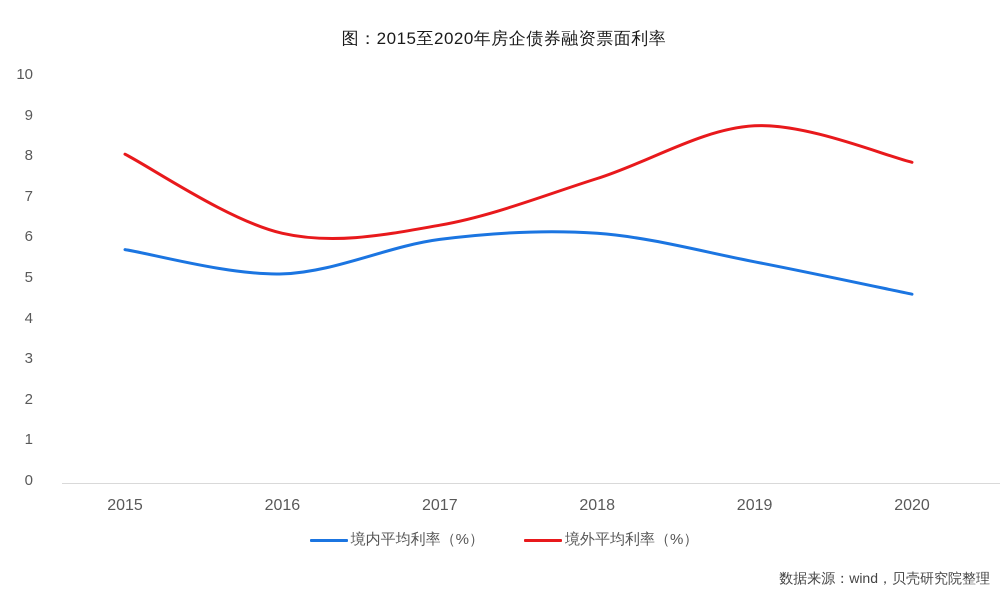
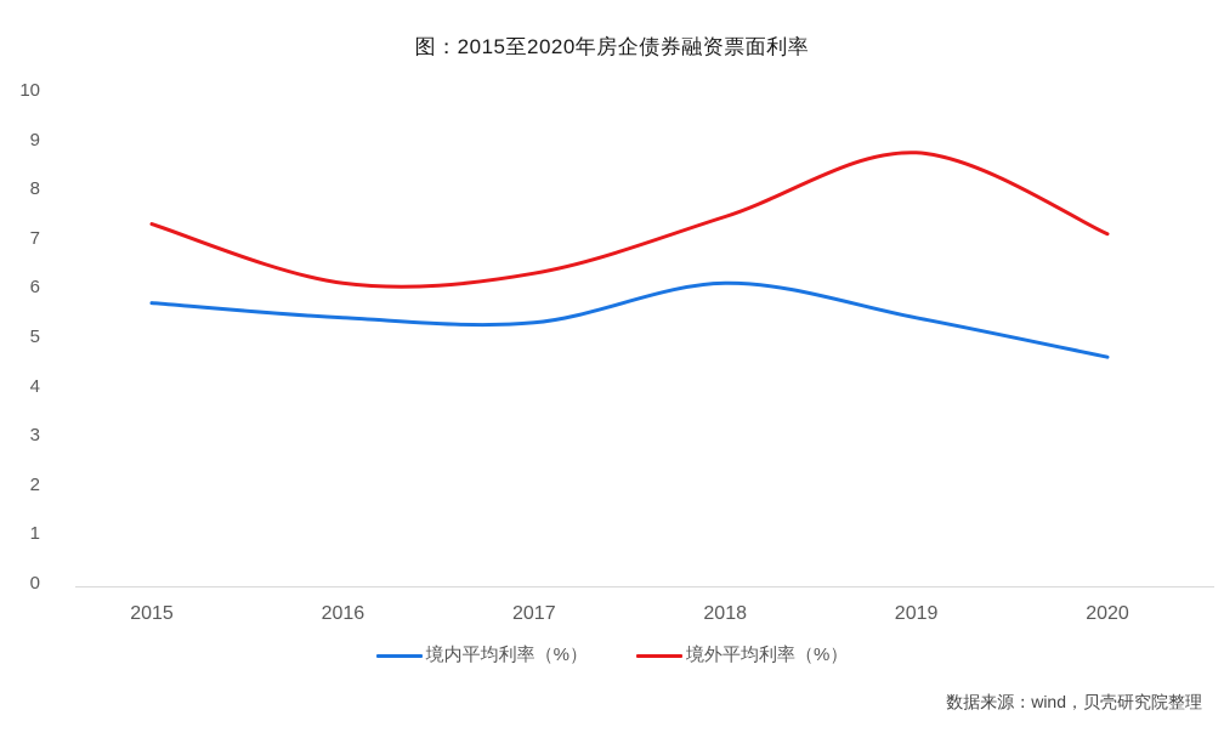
境外平均利率（%）/2015: 8.1 -> 7.3
境内平均利率（%）/2016: 5.1 -> 5.4
境内平均利率（%）/2017: 6.0 -> 5.3
境外平均利率（%）/2020: 7.8 -> 7.1
